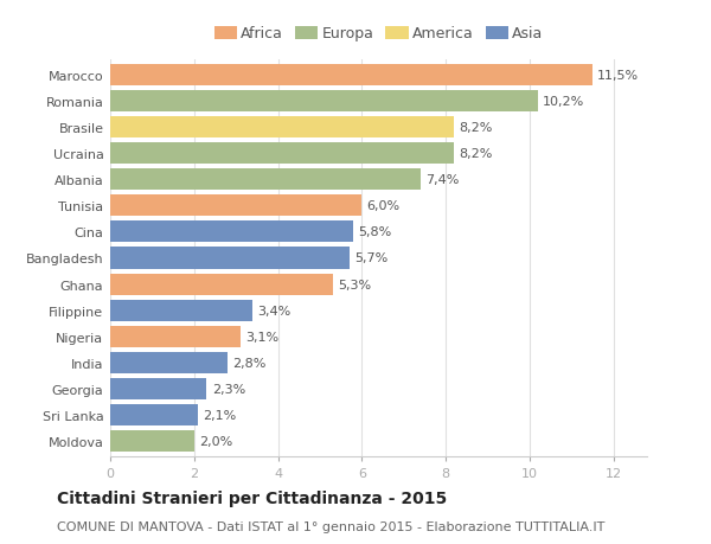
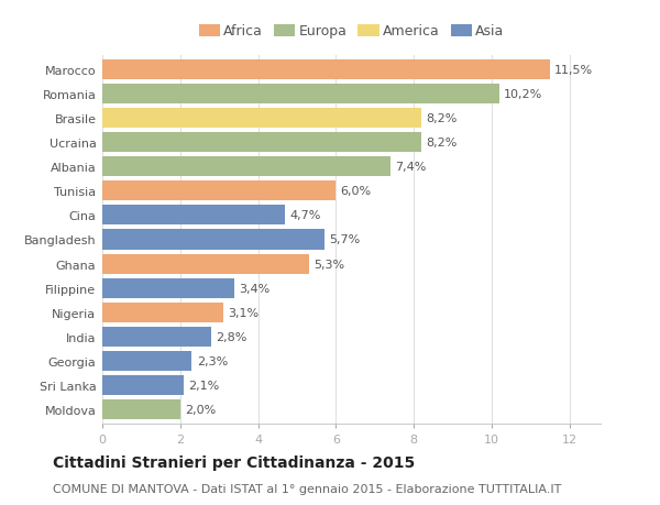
Cina: 5,8% -> 4,7%
